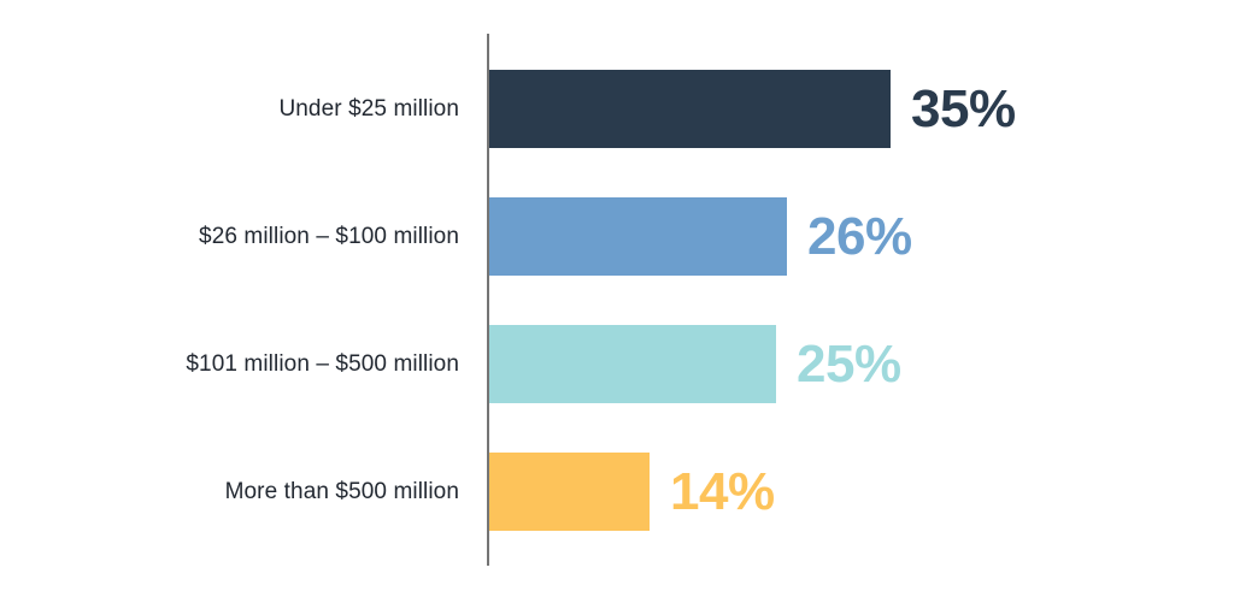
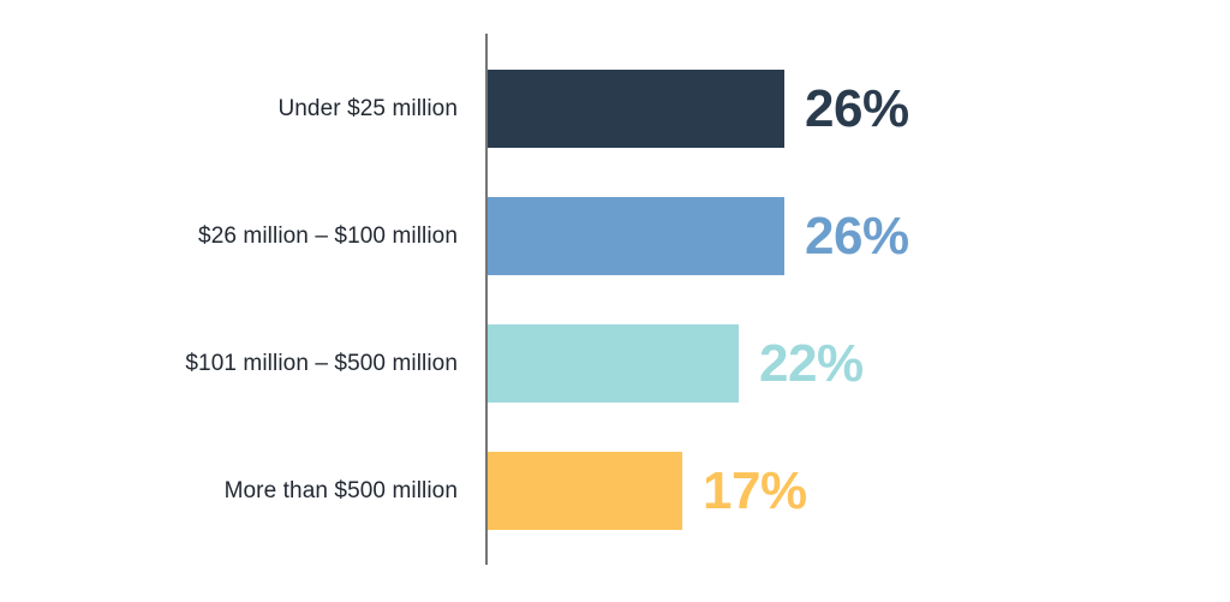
Under $25 million: 35% -> 26%
$101 million – $500 million: 25% -> 22%
More than $500 million: 14% -> 17%
